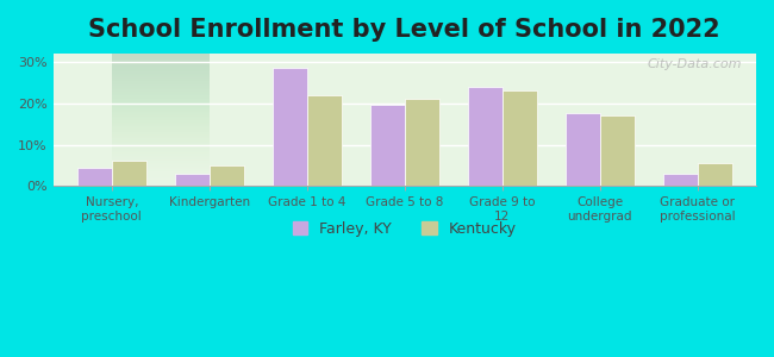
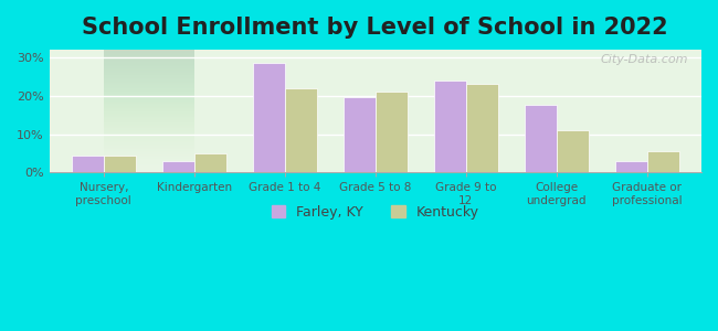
Kentucky/Nursery, preschool: 6.0% -> 4.5%
Kentucky/College undergrad: 17.0% -> 11.0%
